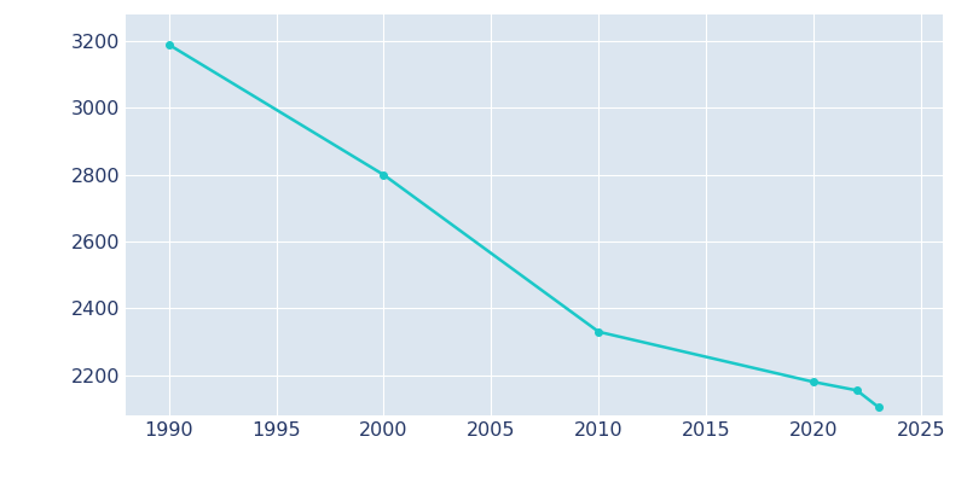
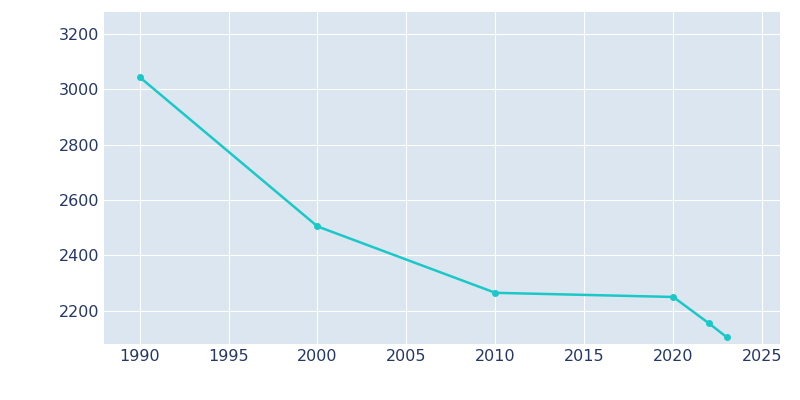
1990: 3190 -> 3045
2000: 2800 -> 2505
2010: 2330 -> 2265
2020: 2180 -> 2250
